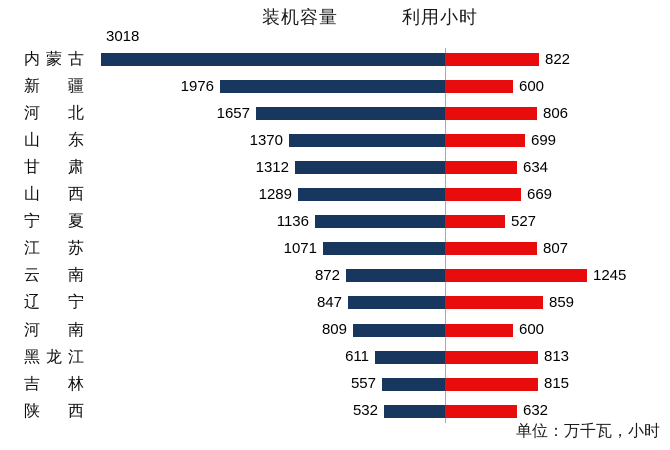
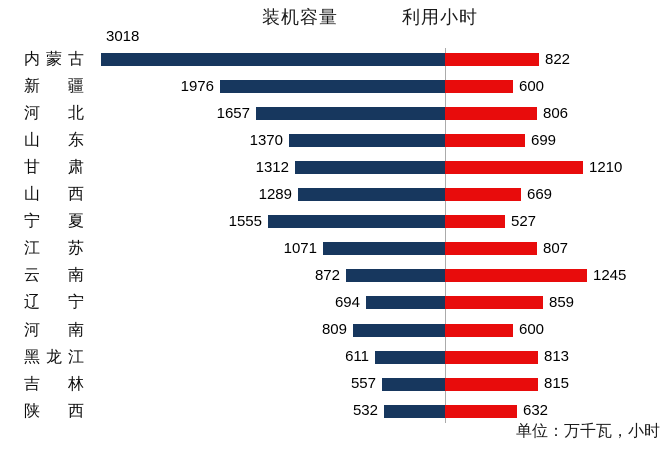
利用小时/甘肃: 634 -> 1210
装机容量/宁夏: 1136 -> 1555
装机容量/辽宁: 847 -> 694
